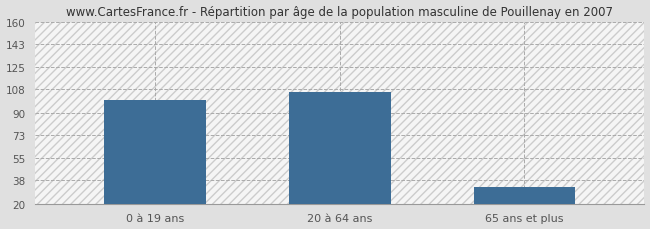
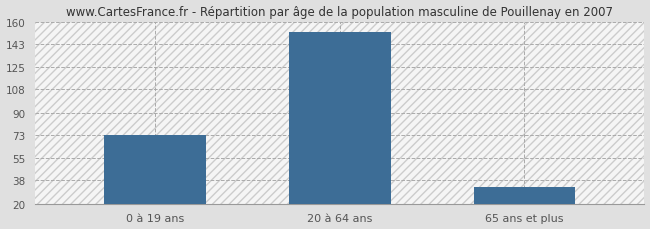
0 à 19 ans: 100 -> 73
20 à 64 ans: 106 -> 152
